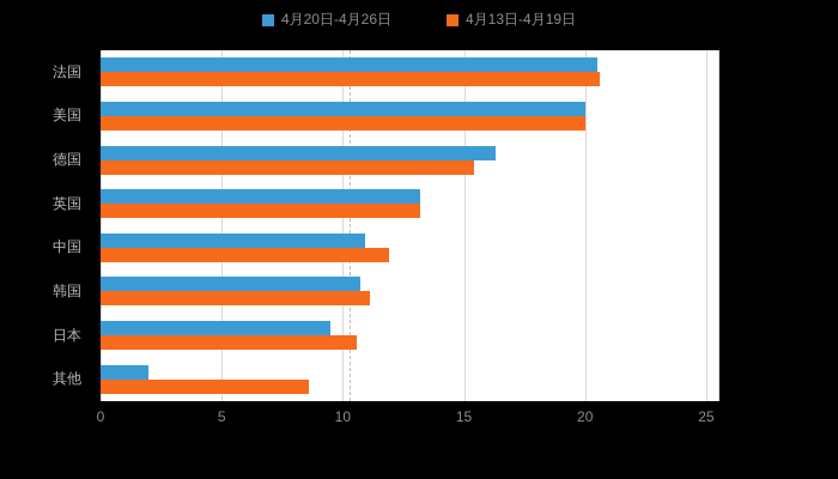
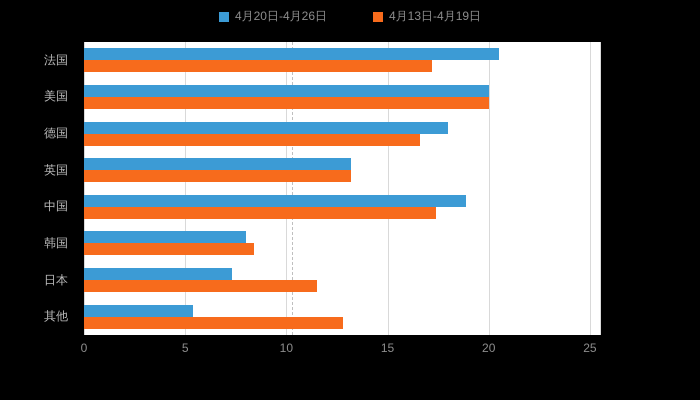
4月13日-4月19日/法国: 20.6 -> 17.2
4月20日-4月26日/德国: 16.3 -> 18.0
4月13日-4月19日/德国: 15.4 -> 16.6
4月20日-4月26日/中国: 10.9 -> 18.9
4月13日-4月19日/中国: 11.9 -> 17.4
4月20日-4月26日/韩国: 10.7 -> 8.0
4月13日-4月19日/韩国: 11.1 -> 8.4
4月20日-4月26日/日本: 9.5 -> 7.3
4月13日-4月19日/日本: 10.6 -> 11.5
4月20日-4月26日/其他: 2.0 -> 5.4
4月13日-4月19日/其他: 8.6 -> 12.8
